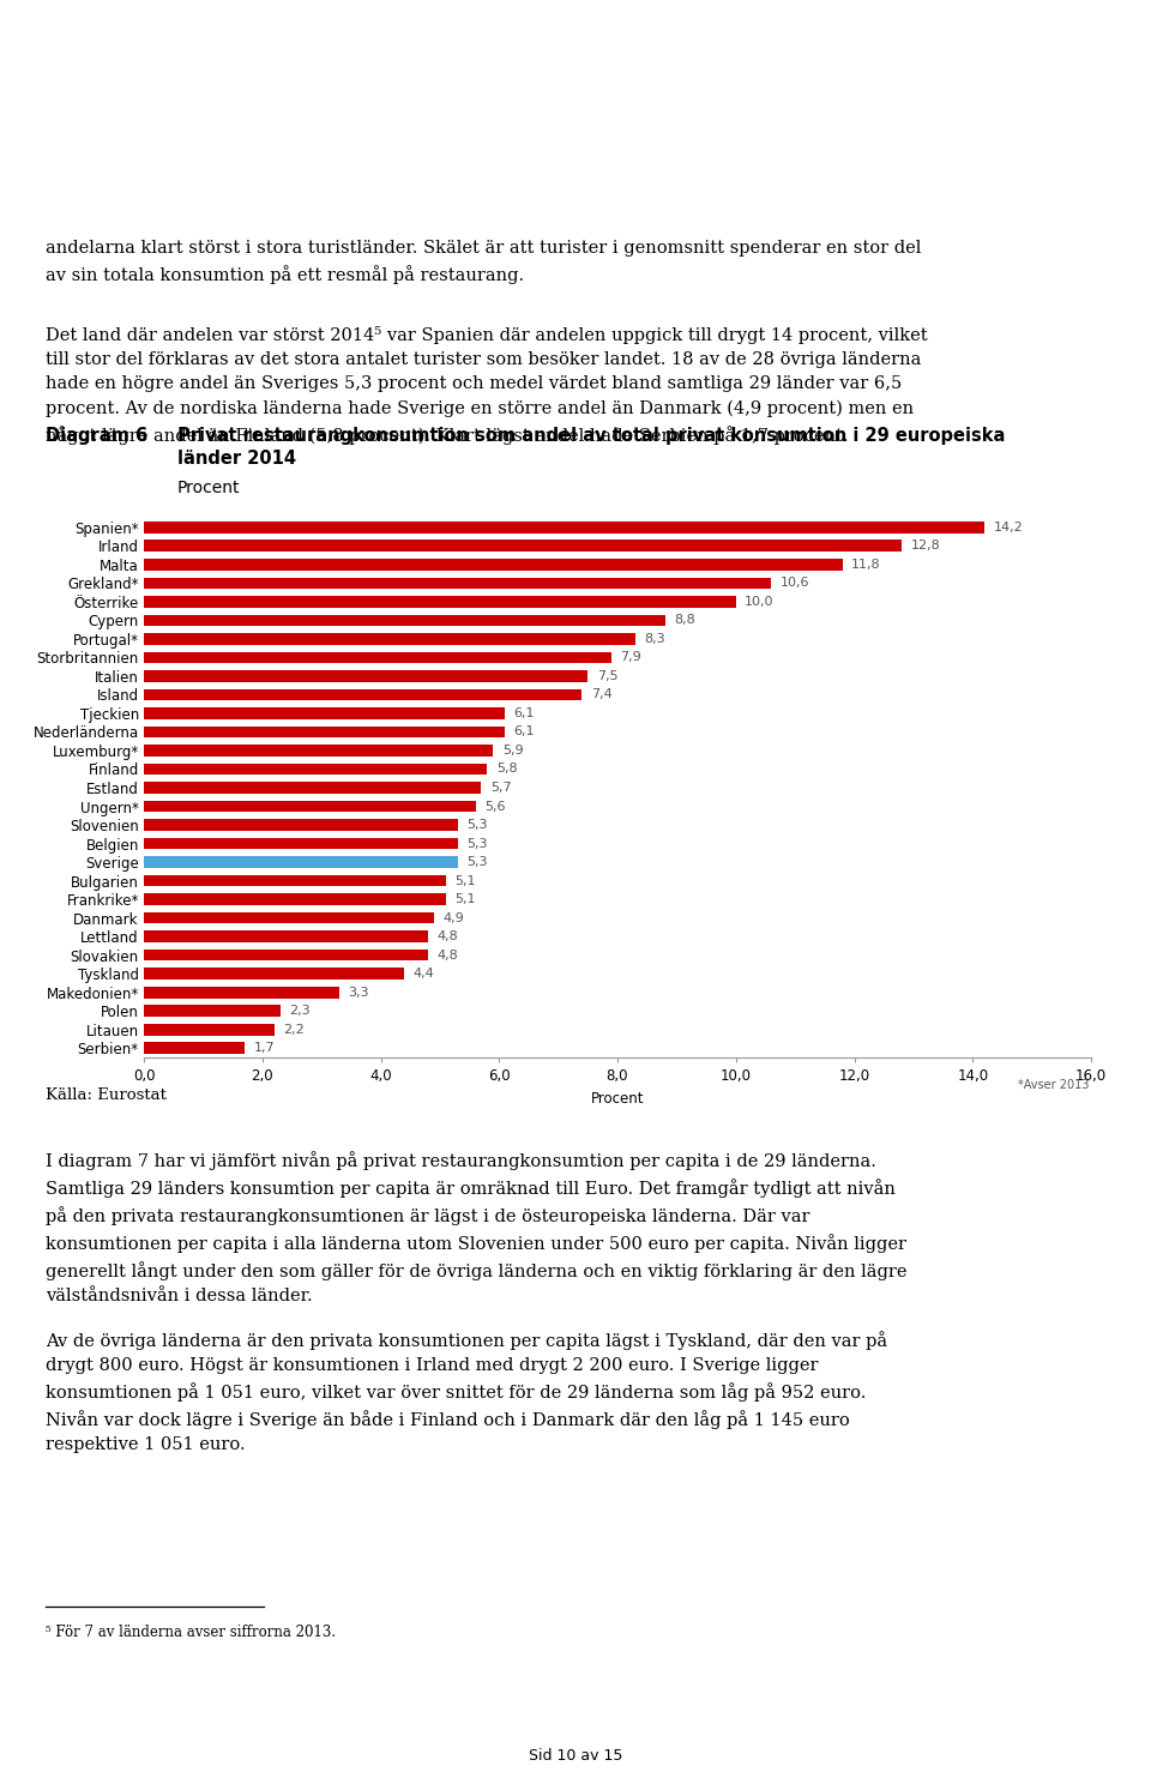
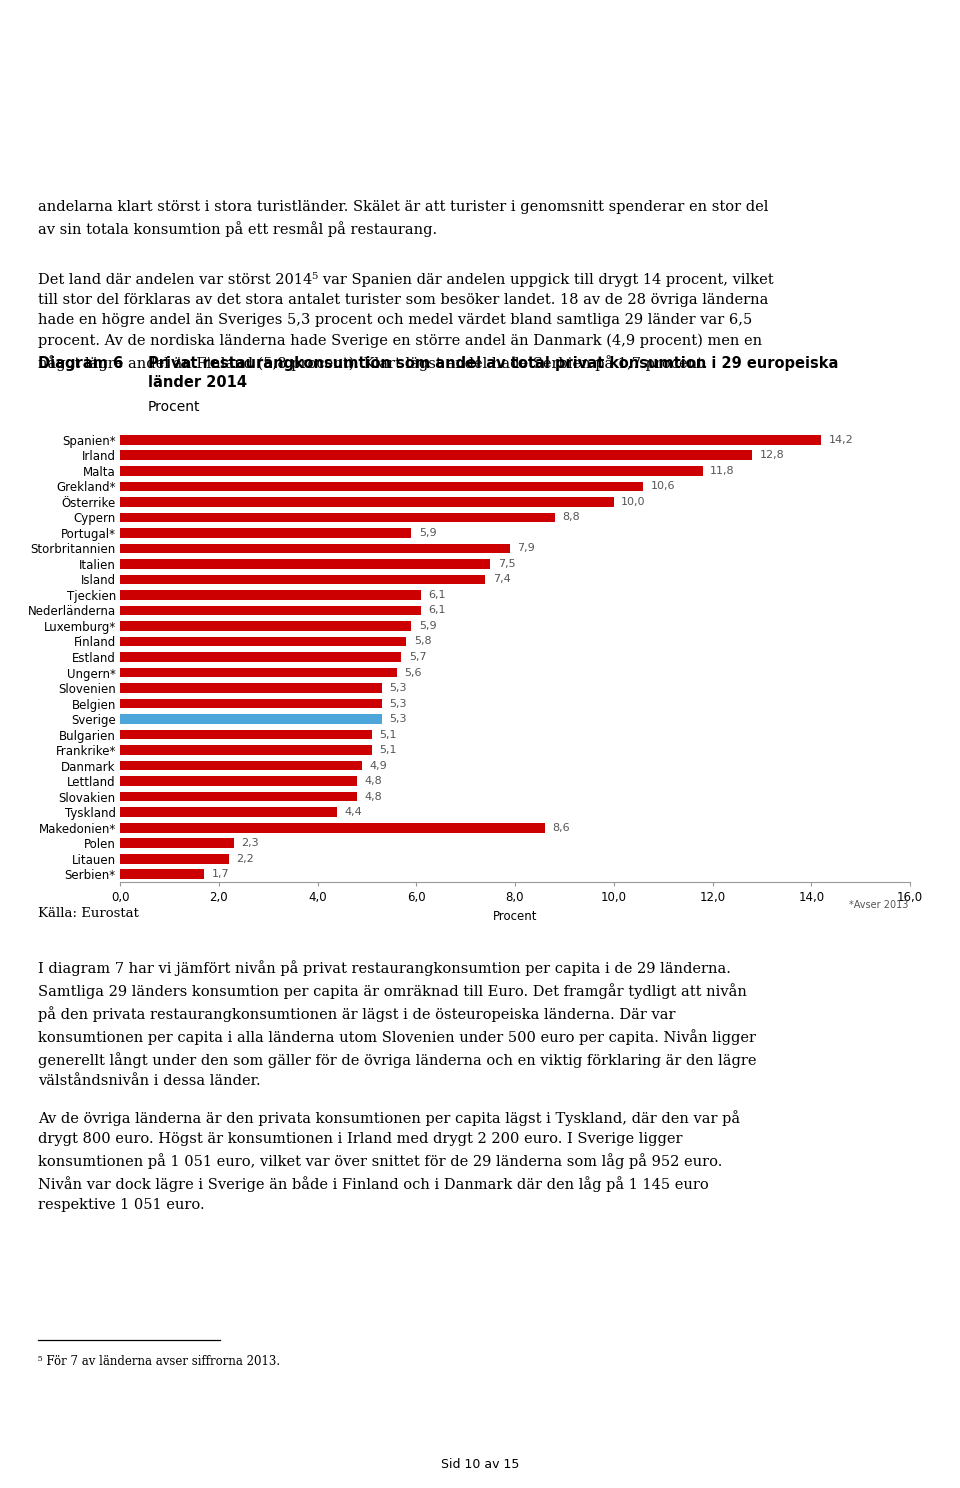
Portugal*: 8,3 -> 5,9
Makedonien*: 3,3 -> 8,6
